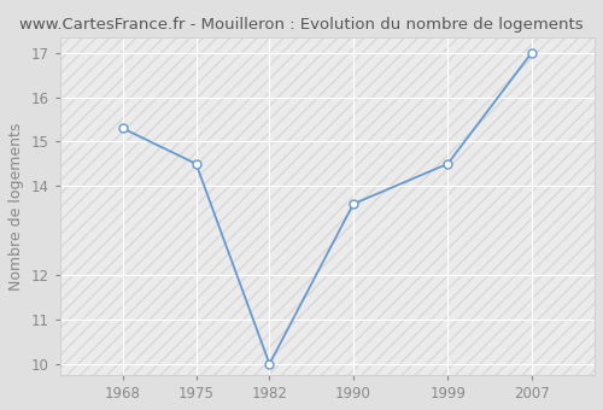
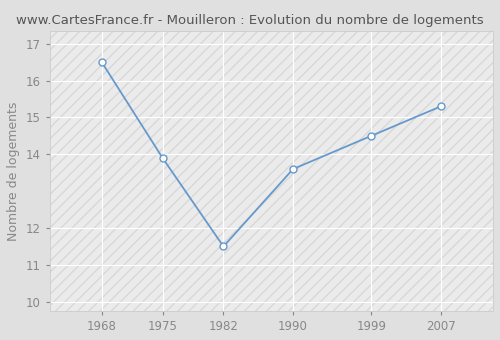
1968: 15.3 -> 16.5
1975: 14.5 -> 13.9
1982: 10.0 -> 11.5
2007: 17.0 -> 15.3
